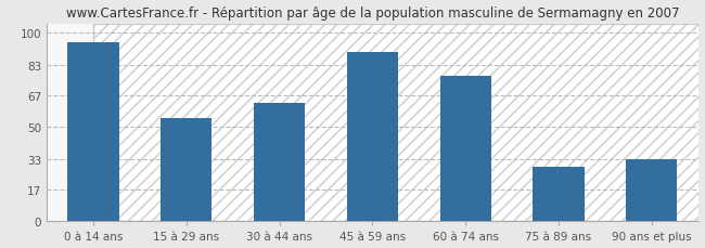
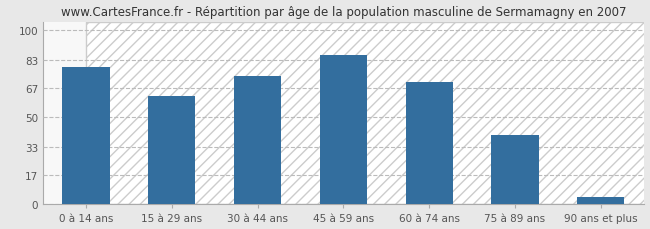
0 à 14 ans: 95 -> 79
15 à 29 ans: 55 -> 62
30 à 44 ans: 63 -> 74
45 à 59 ans: 90 -> 86
60 à 74 ans: 77 -> 70
75 à 89 ans: 29 -> 40
90 ans et plus: 33 -> 4
